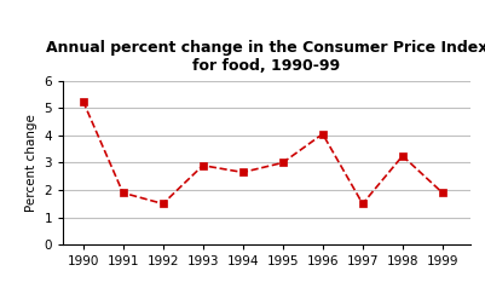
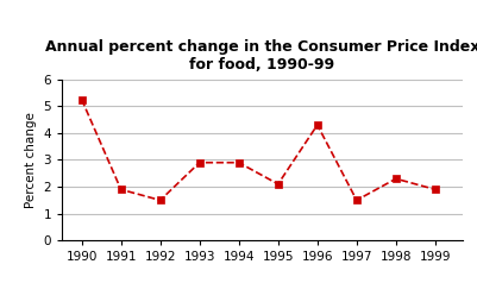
1994: 2.65 -> 2.90
1995: 3.00 -> 2.10
1996: 4.05 -> 4.30
1998: 3.25 -> 2.30
